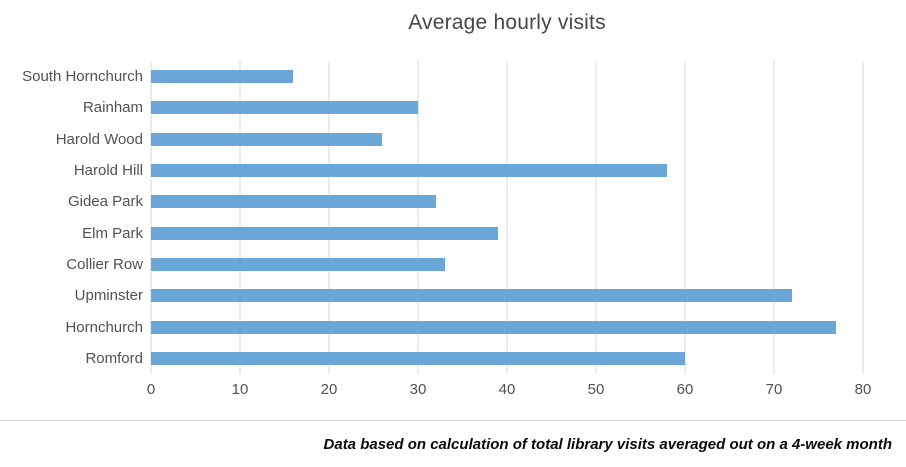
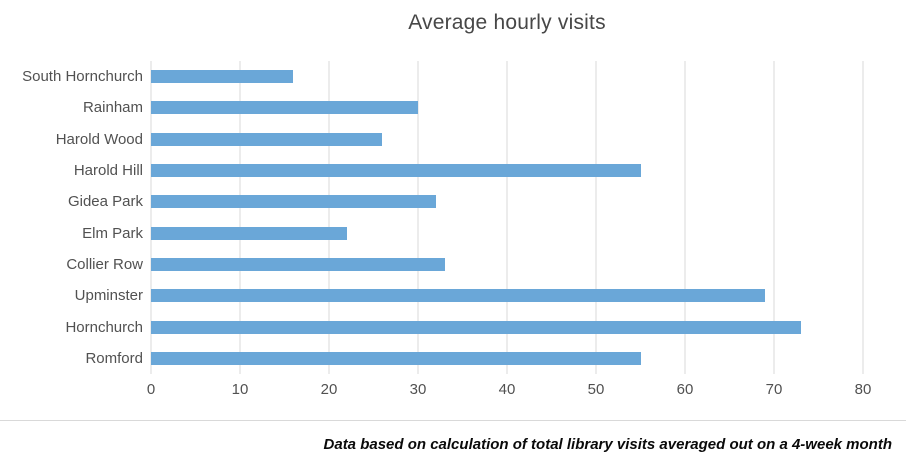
Harold Hill: 58 -> 55
Elm Park: 39 -> 22
Upminster: 72 -> 69
Hornchurch: 77 -> 73
Romford: 60 -> 55
